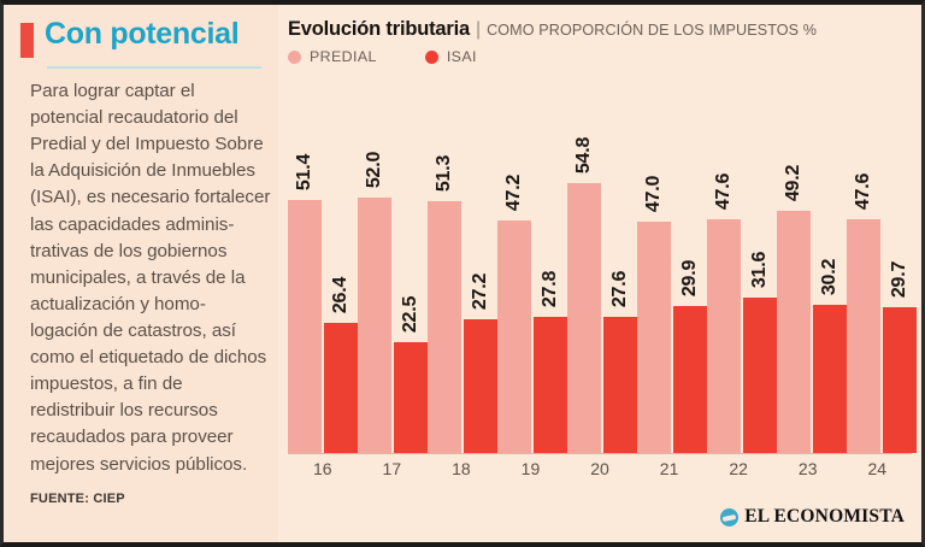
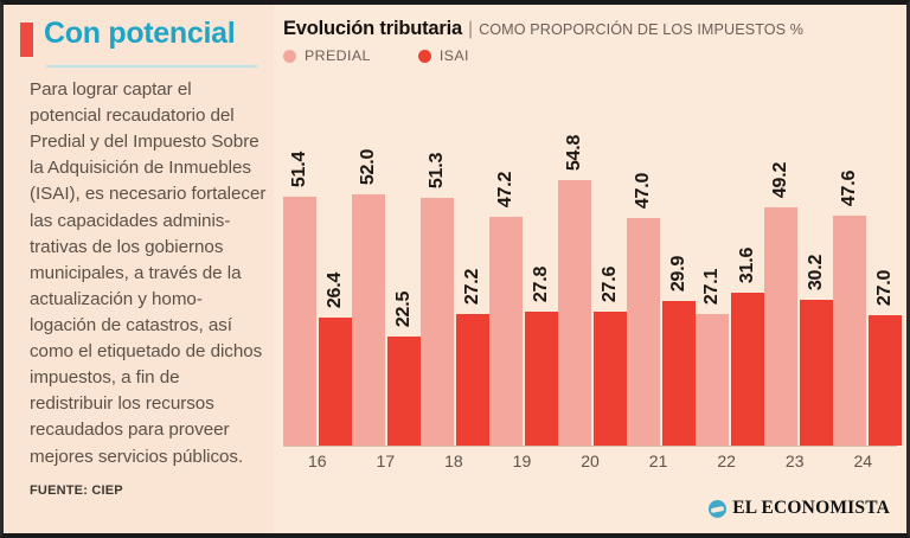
PREDIAL/22: 47.6 -> 27.1
ISAI/24: 29.7 -> 27.0
